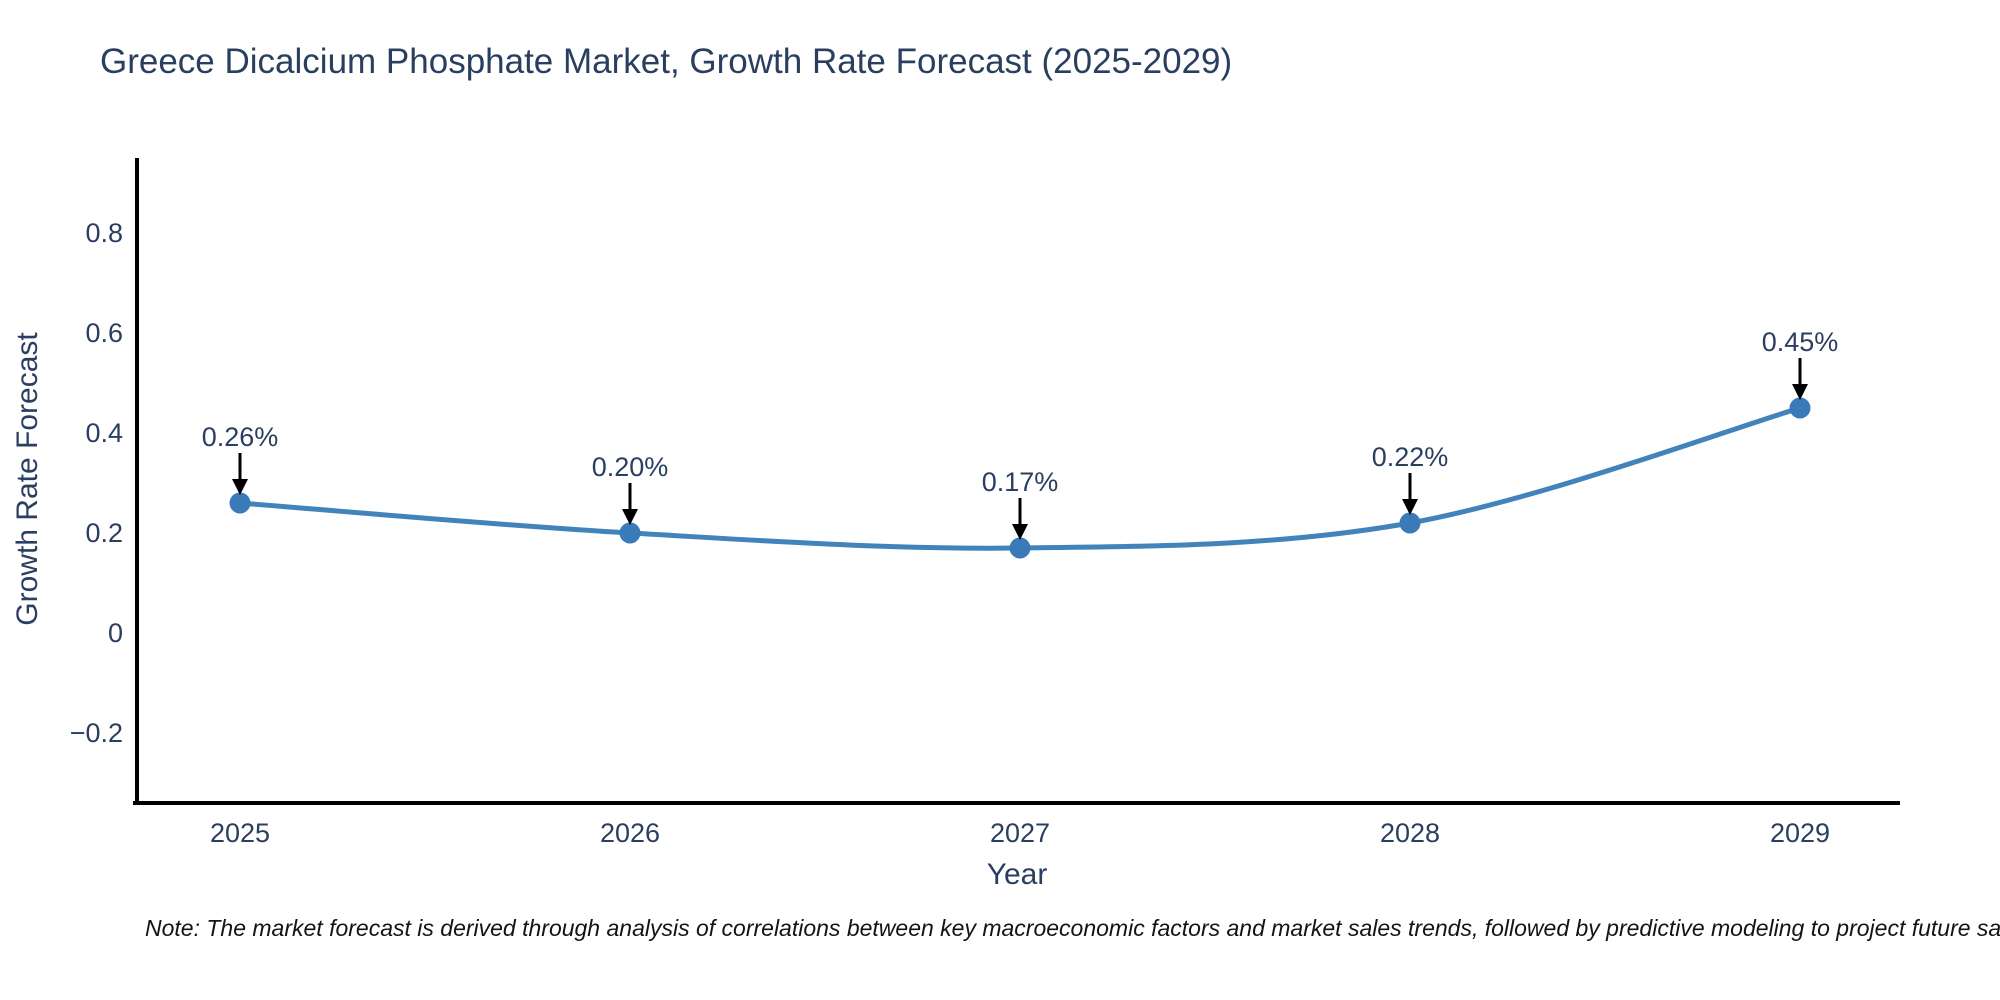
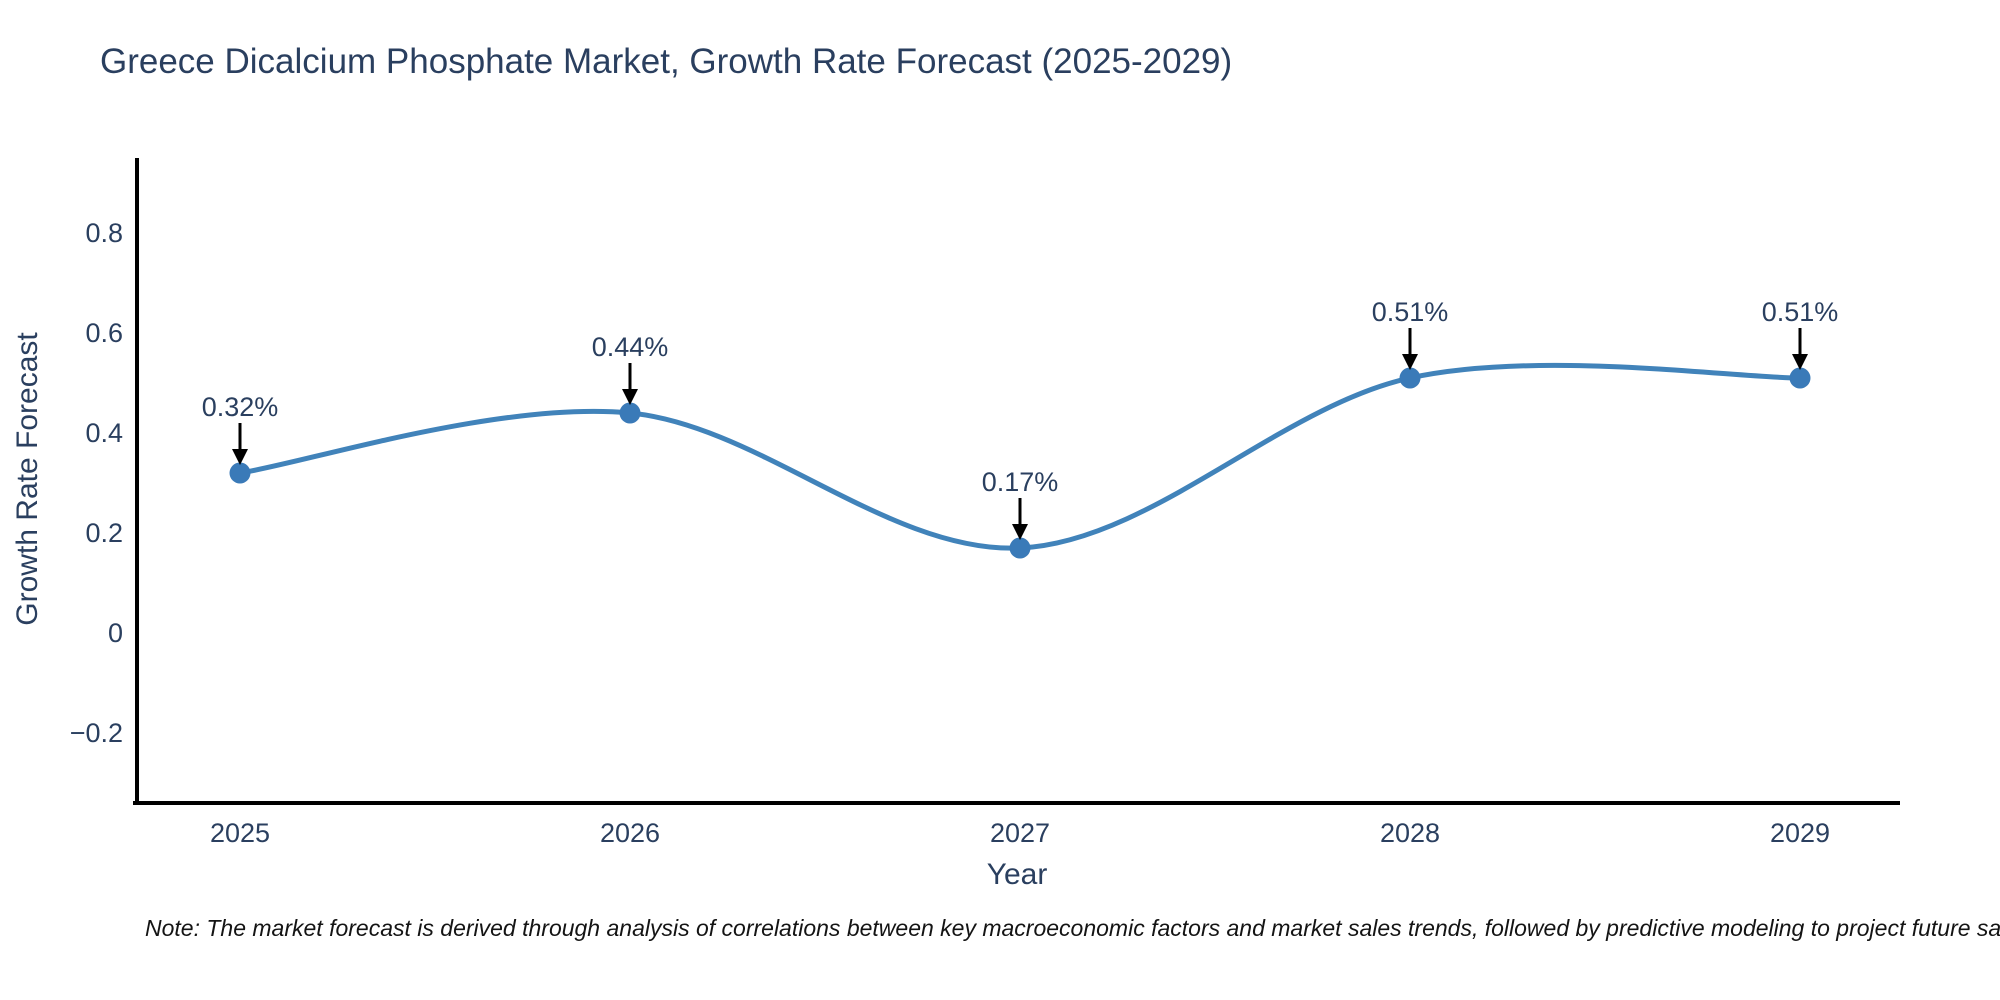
2025: 0.26% -> 0.32%
2026: 0.20% -> 0.44%
2028: 0.22% -> 0.51%
2029: 0.45% -> 0.51%
